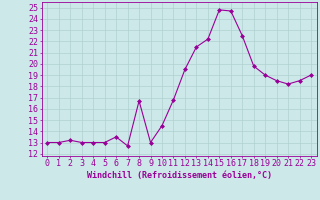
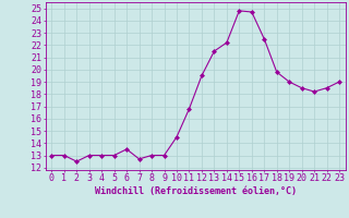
2: 13.2 -> 12.5
8: 16.7 -> 13.0
